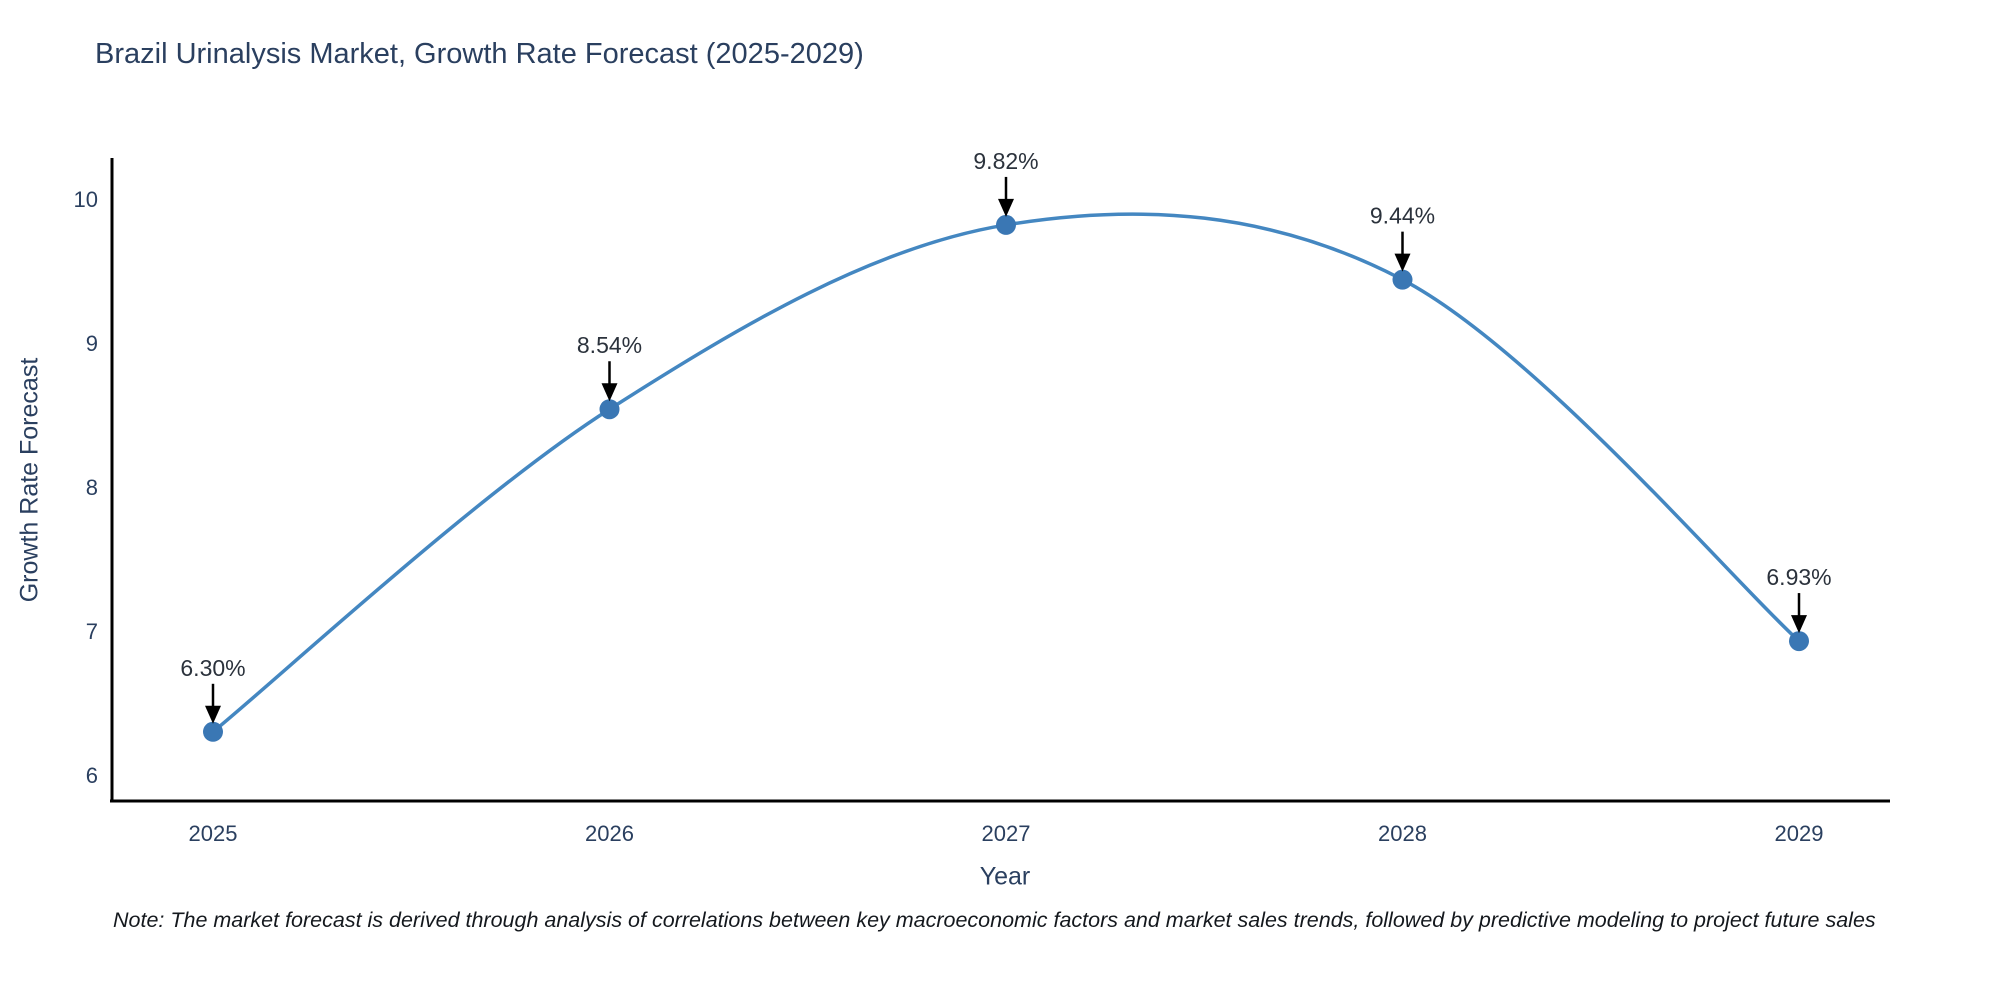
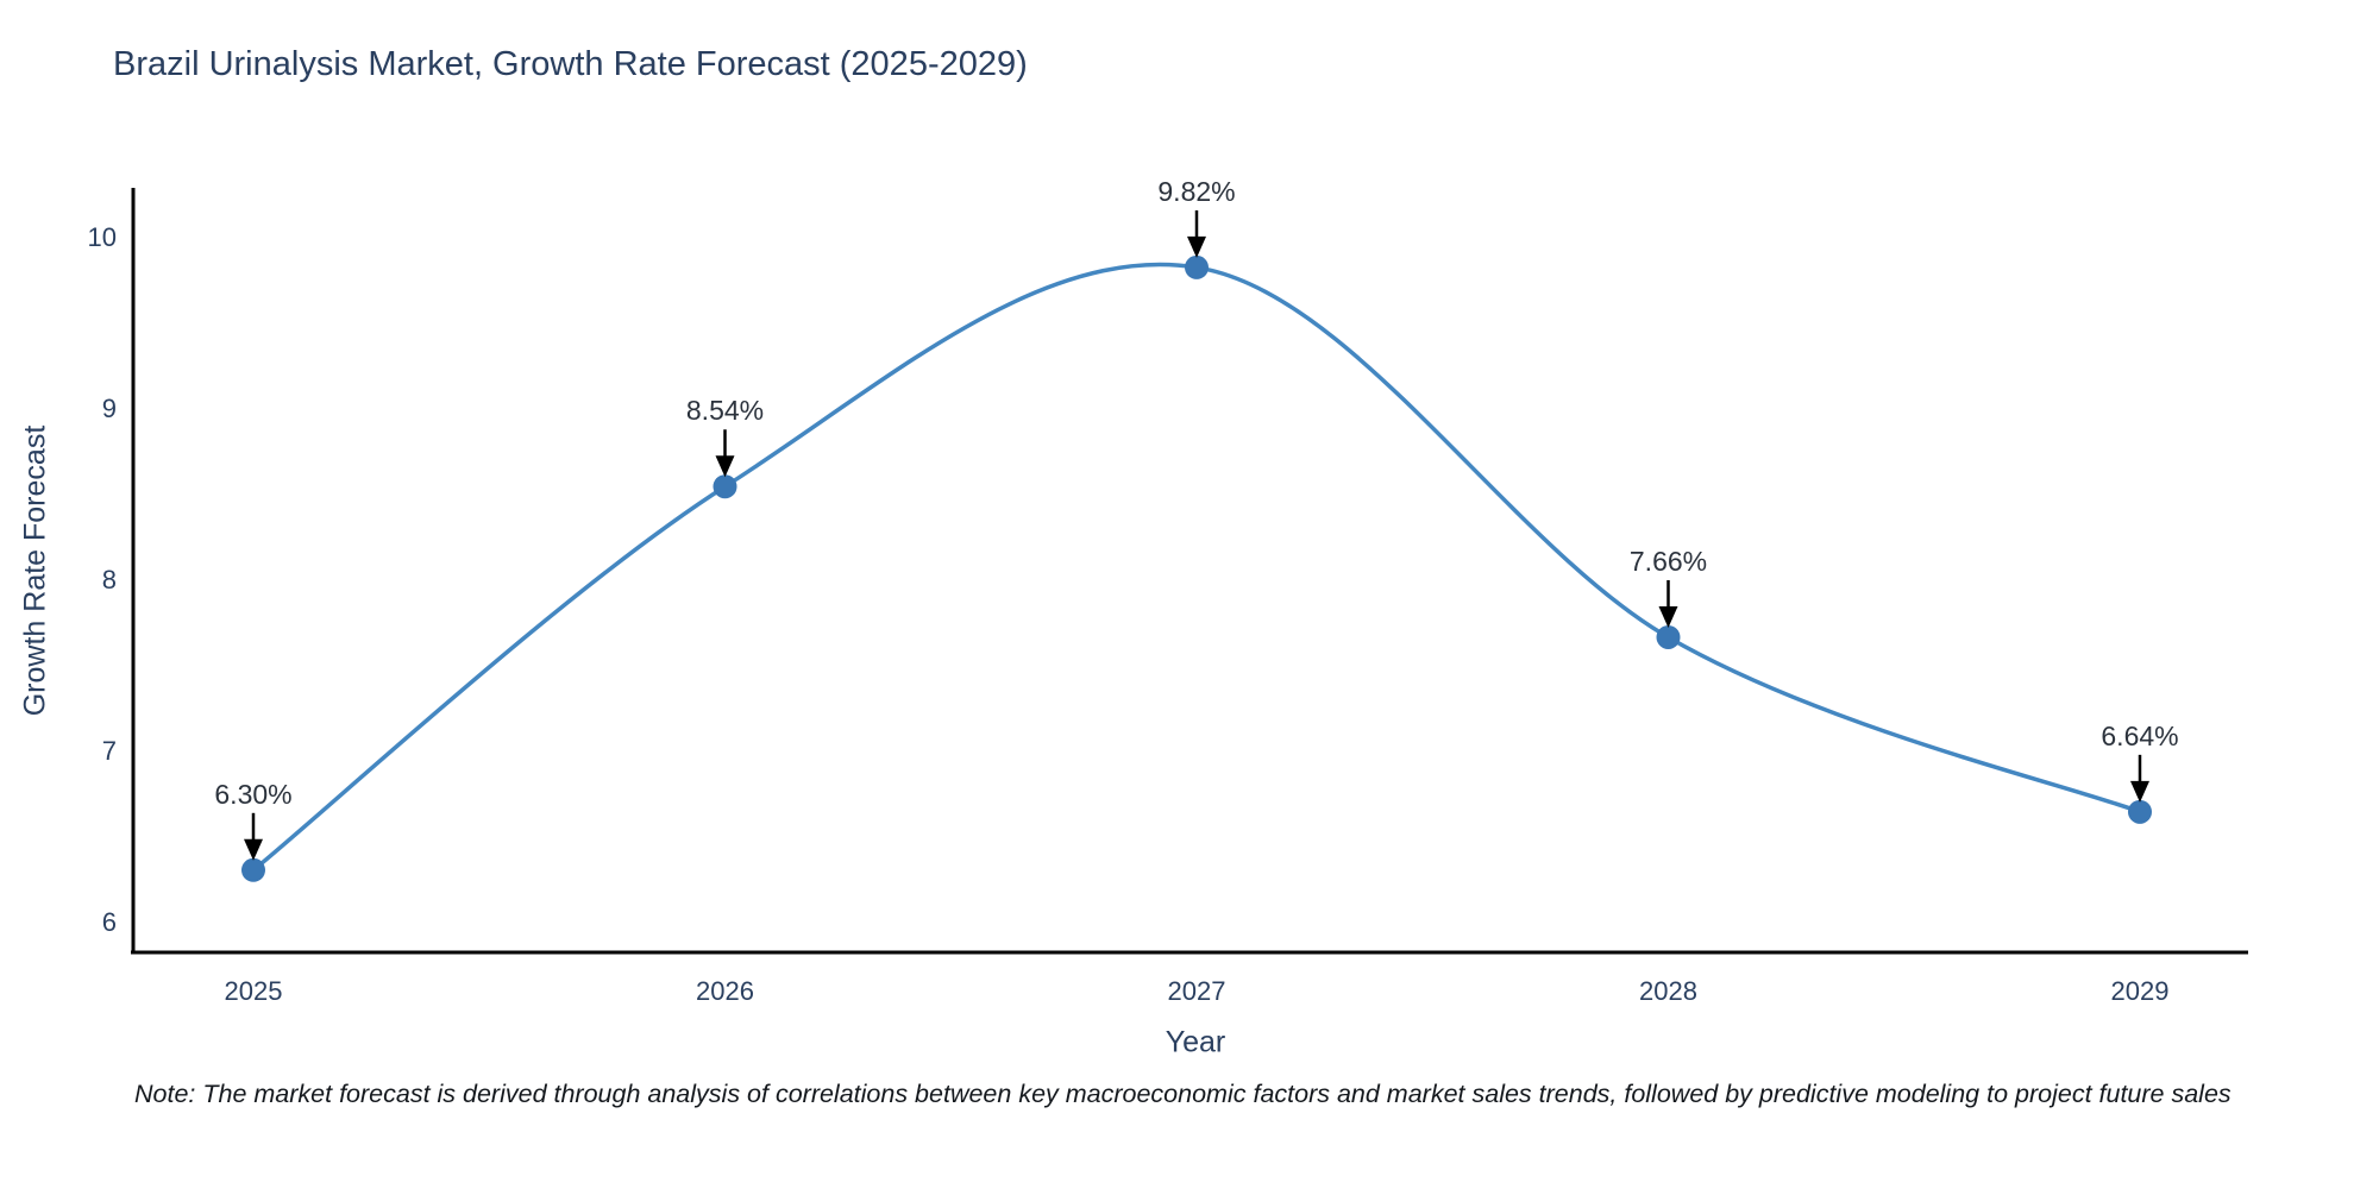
2028: 9.44% -> 7.66%
2029: 6.93% -> 6.64%
